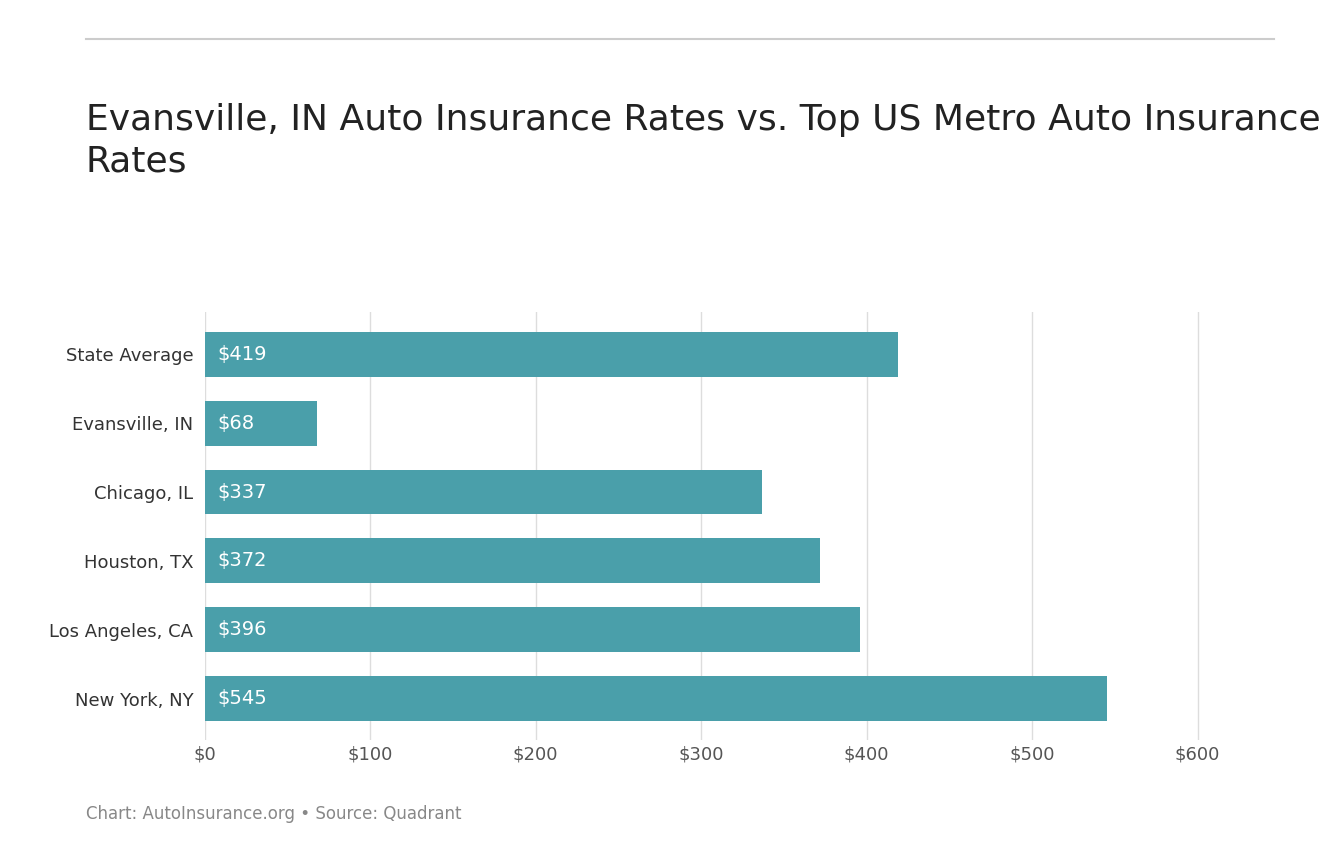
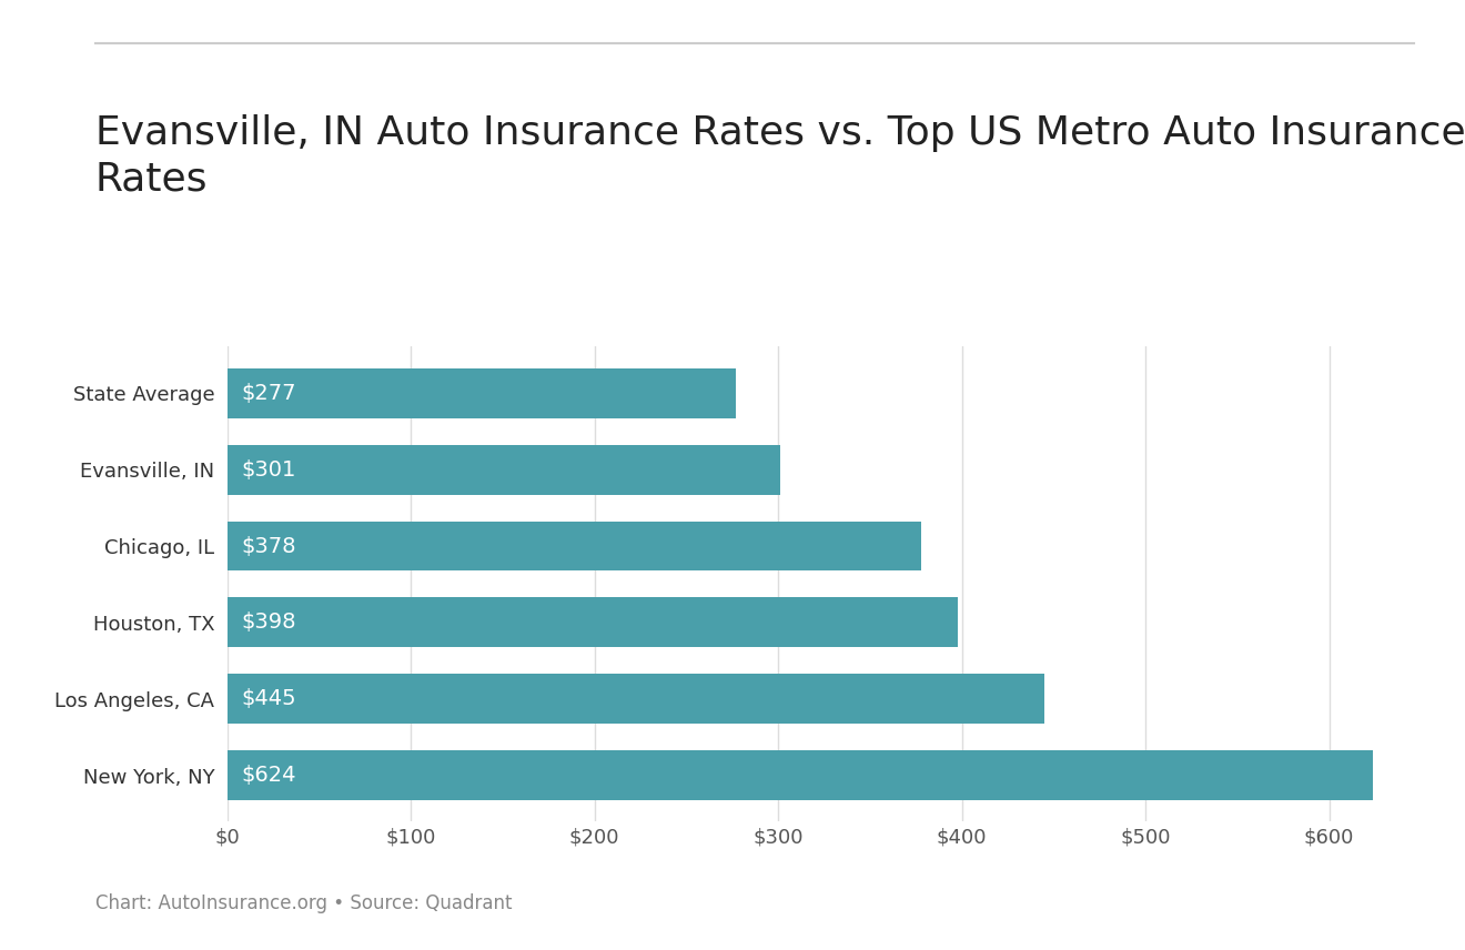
State Average: $419 -> $277
Evansville, IN: $68 -> $301
Chicago, IL: $337 -> $378
Houston, TX: $372 -> $398
Los Angeles, CA: $396 -> $445
New York, NY: $545 -> $624
